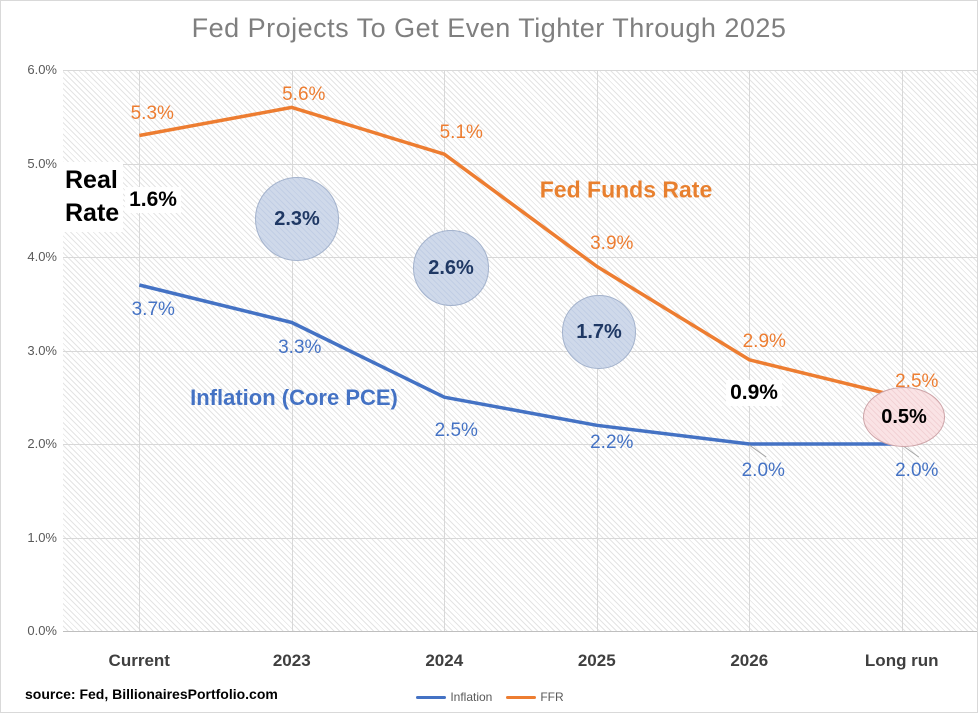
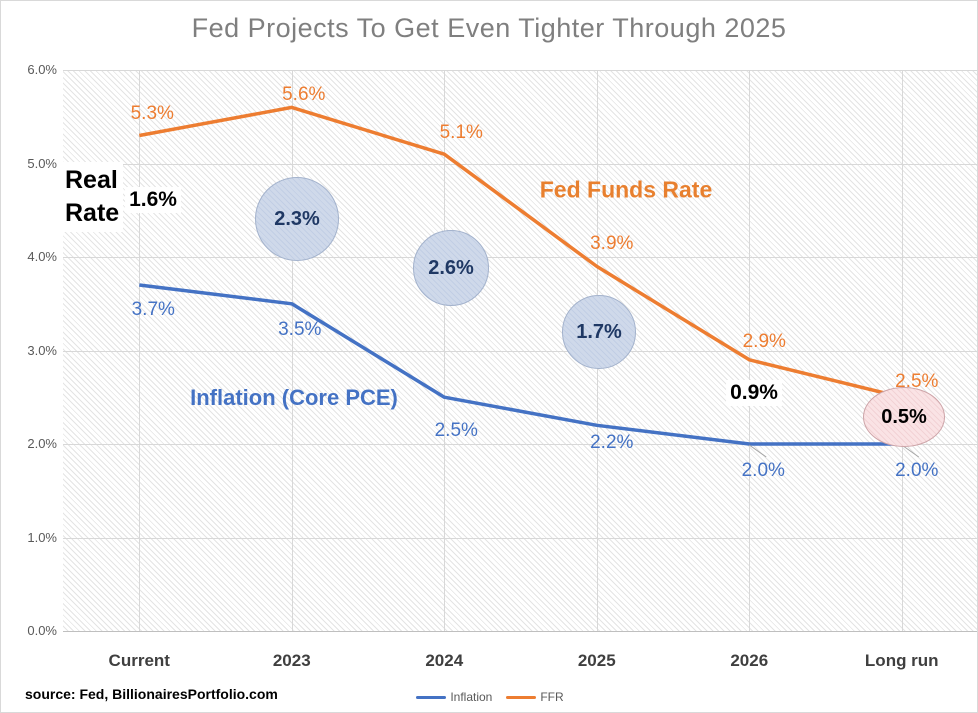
Inflation/2023: 3.3% -> 3.5%
